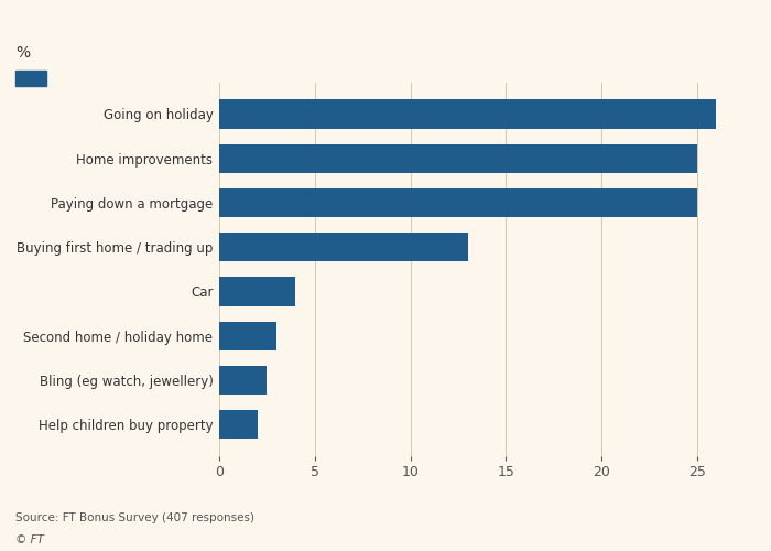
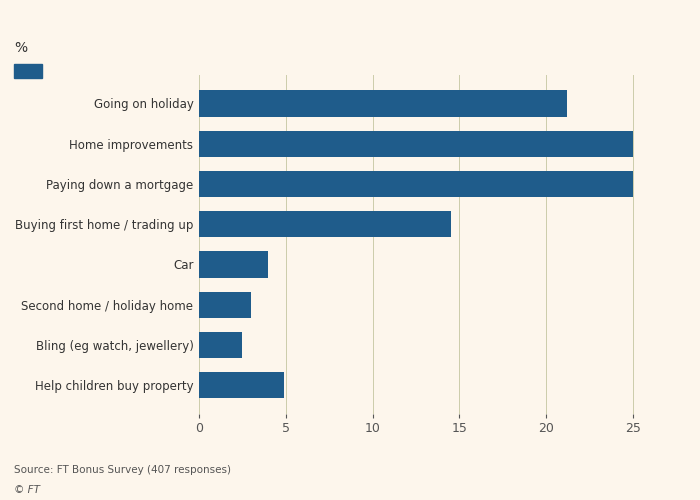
Going on holiday: 26.0 -> 21.2
Buying first home / trading up: 13.0 -> 14.5
Help children buy property: 2.0 -> 4.9
